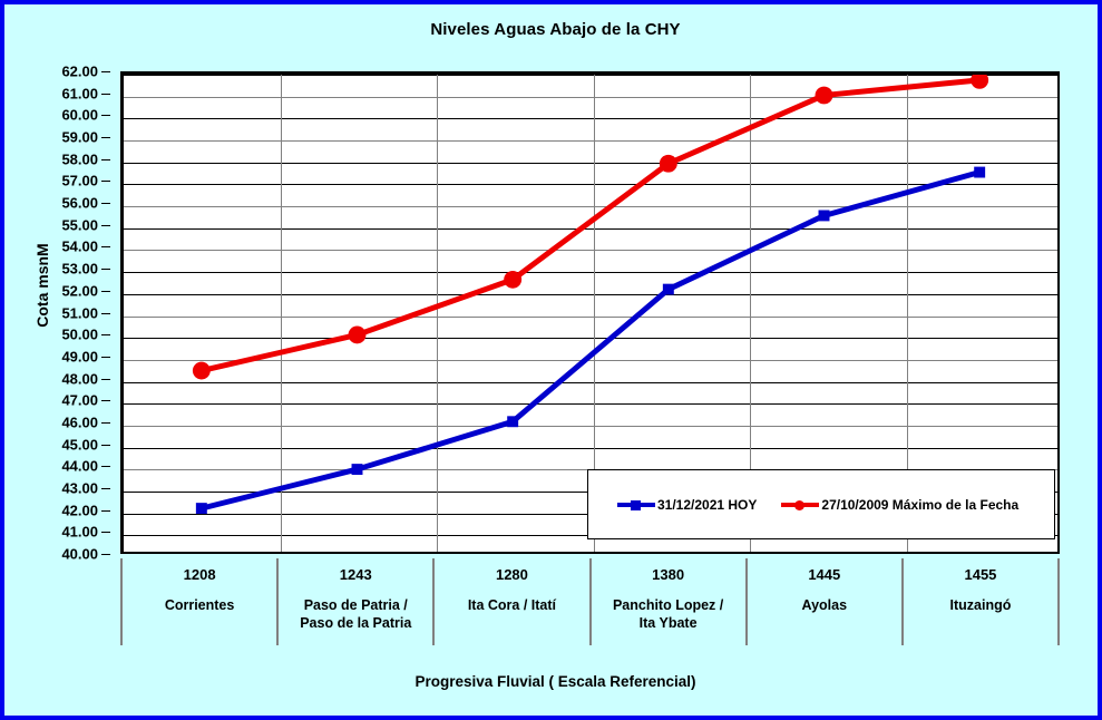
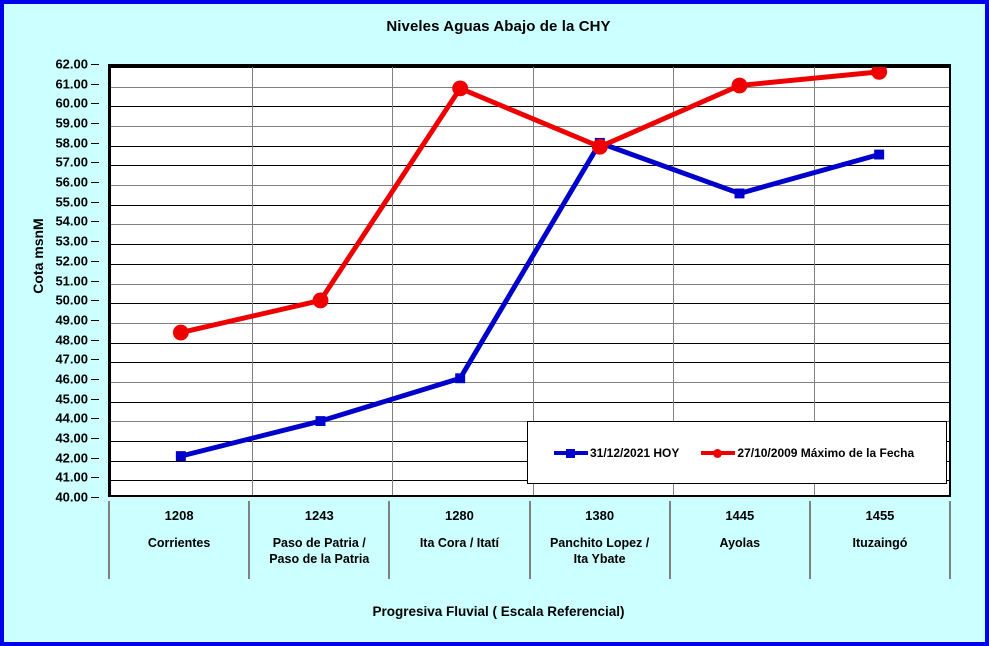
27/10/2009 Máximo de la Fecha/1280: 52.5 -> 60.9
31/12/2021 HOY/1380: 52.1 -> 58.1
